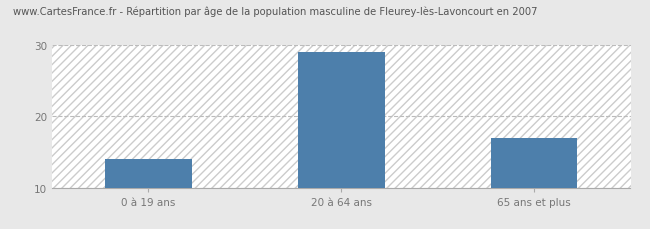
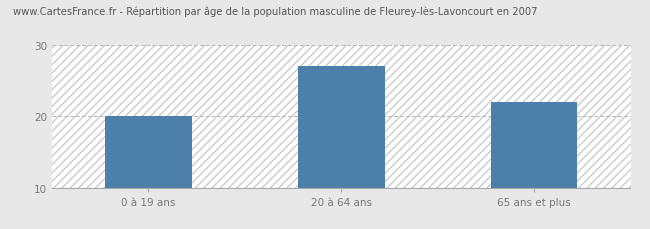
0 à 19 ans: 14 -> 20
20 à 64 ans: 29 -> 27
65 ans et plus: 17 -> 22
